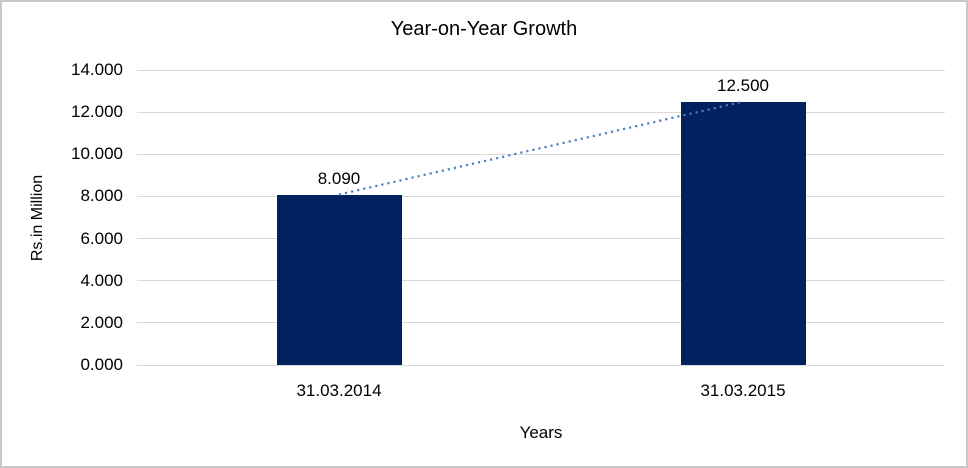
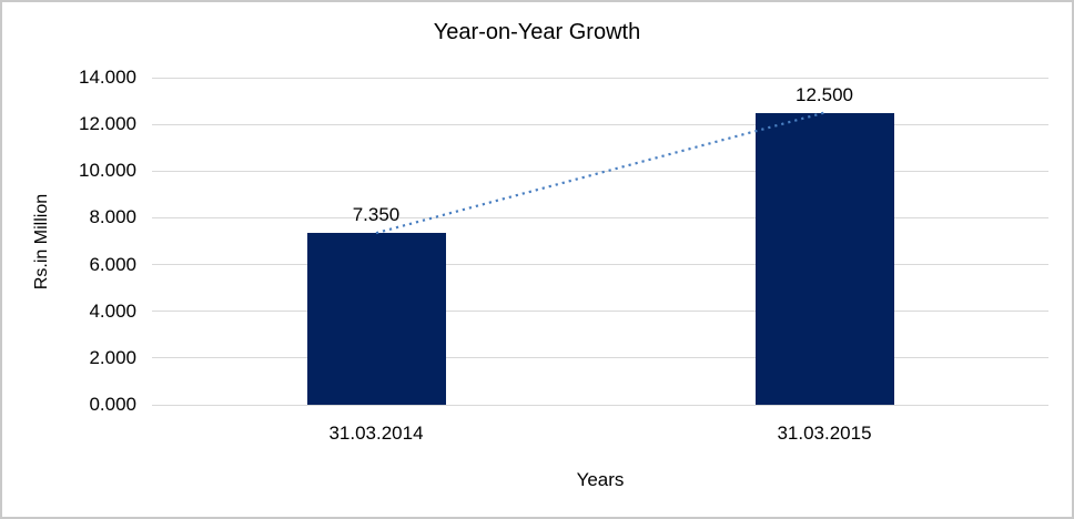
31.03.2014: 8.090 -> 7.350
